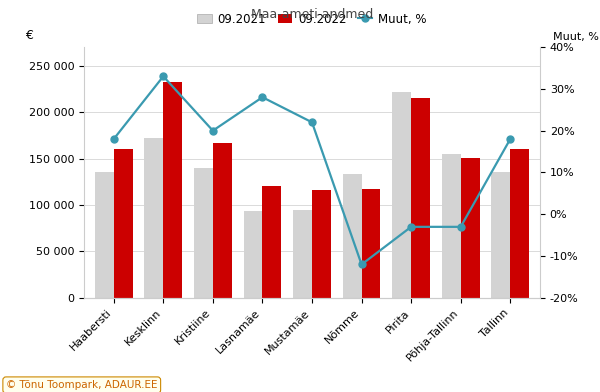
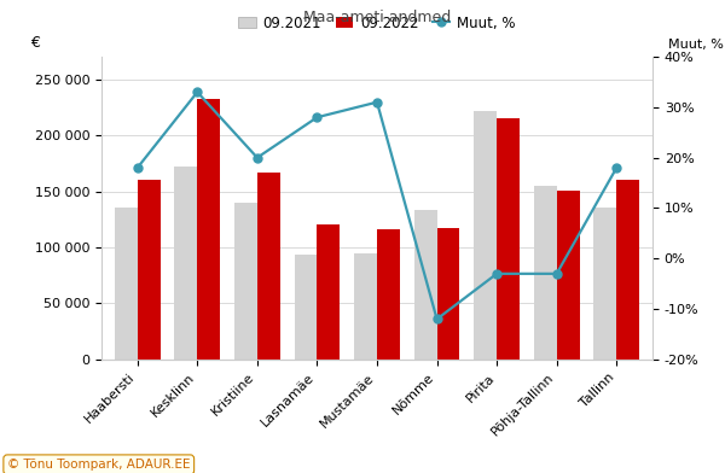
Muut, %/Mustamäe: 22% -> 31%
